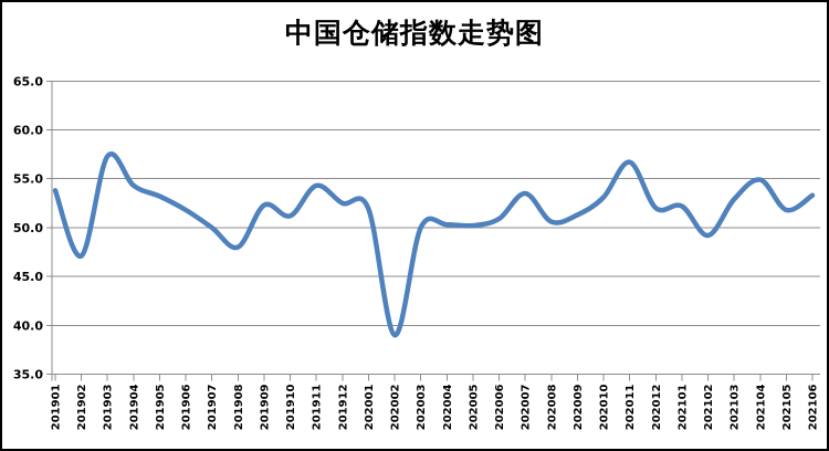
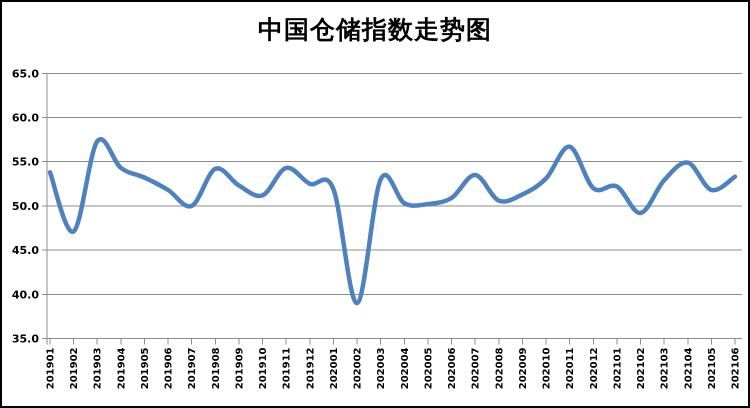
201908: 48 -> 54
202003: 50 -> 53
